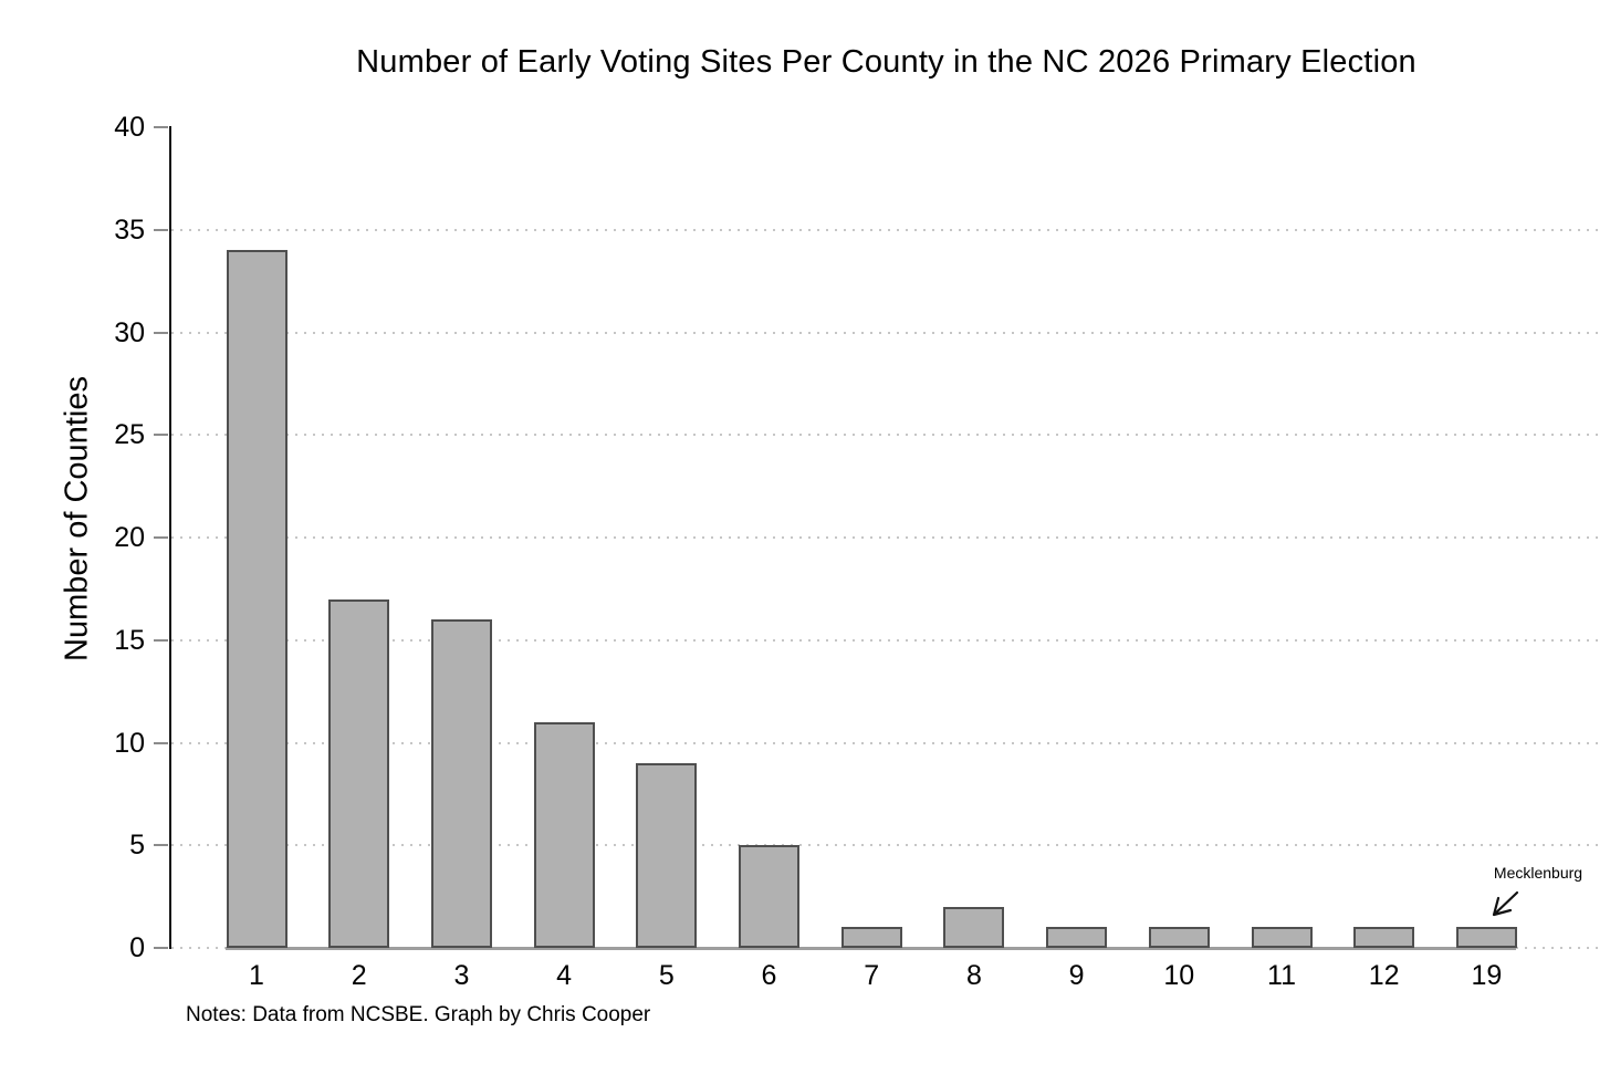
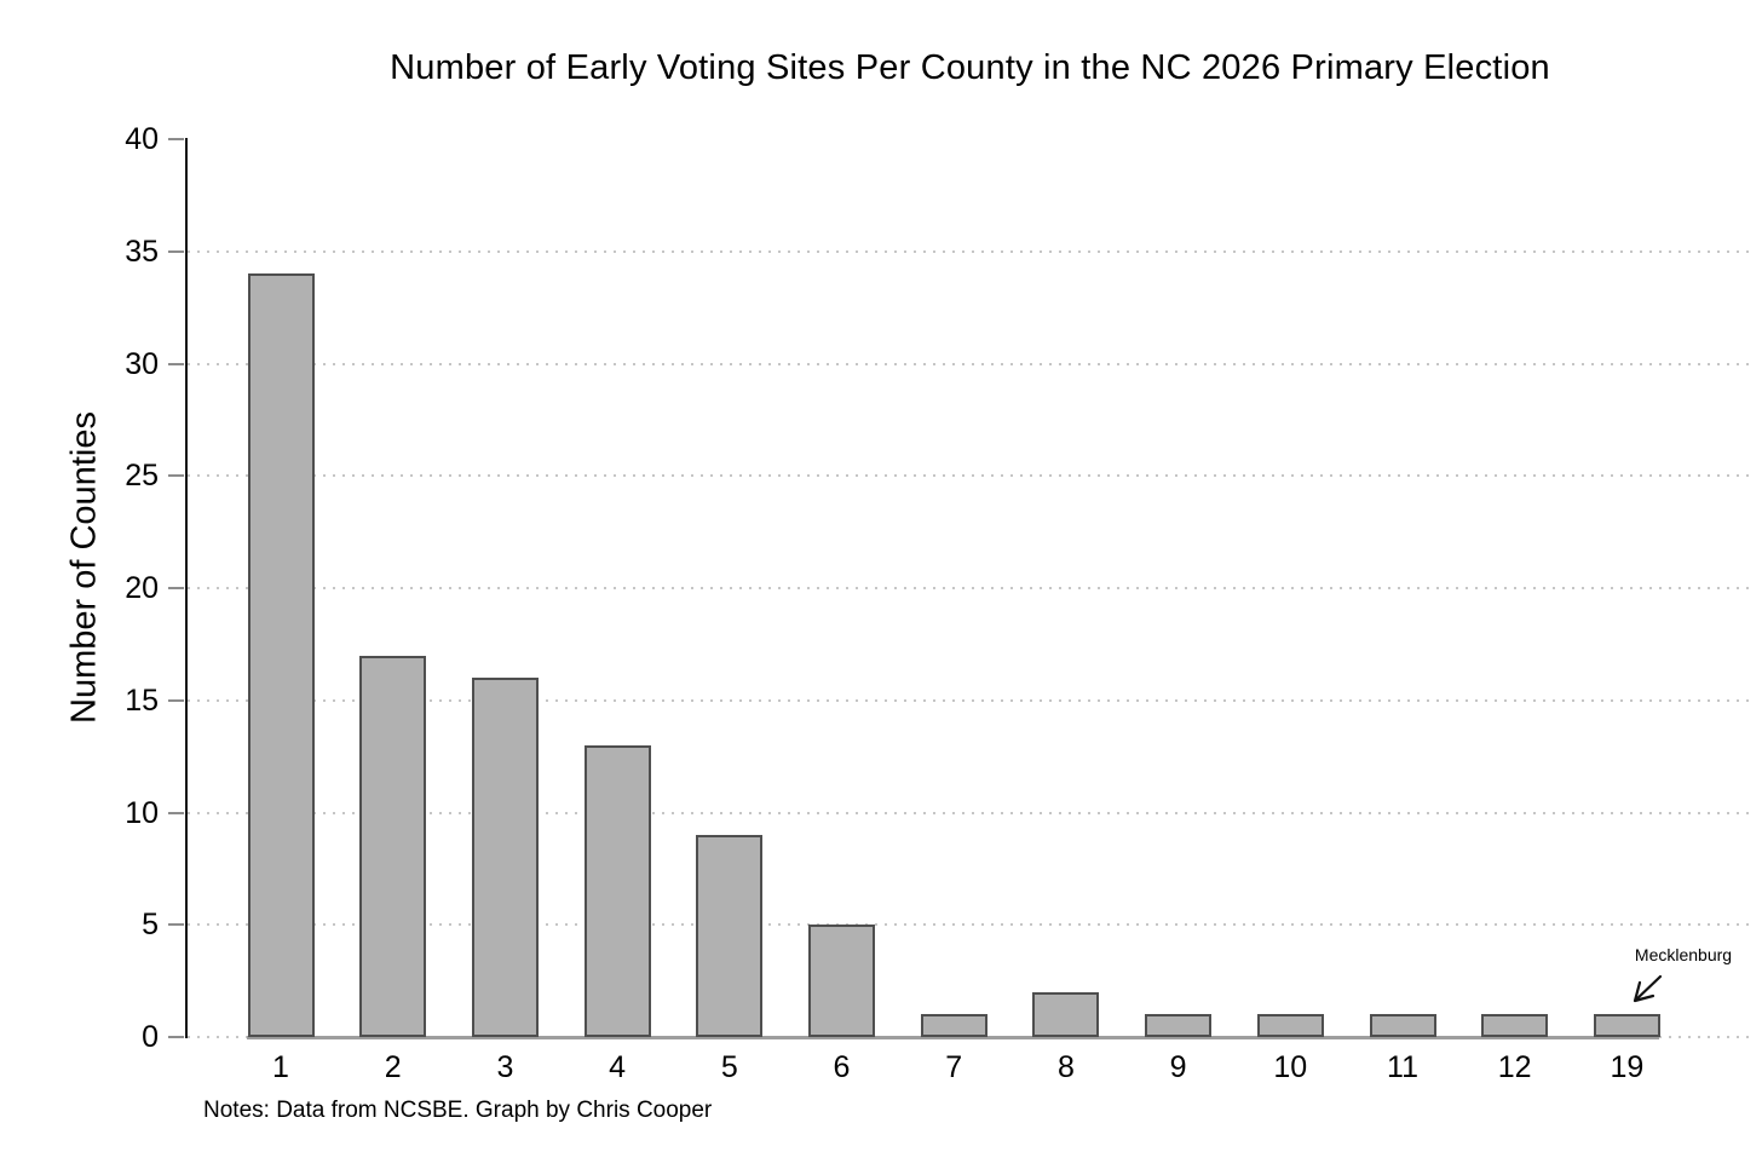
4: 11 -> 13
